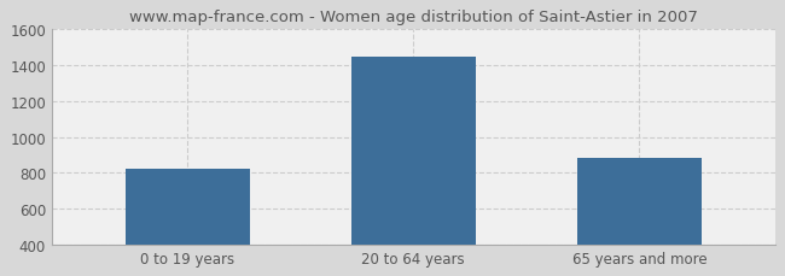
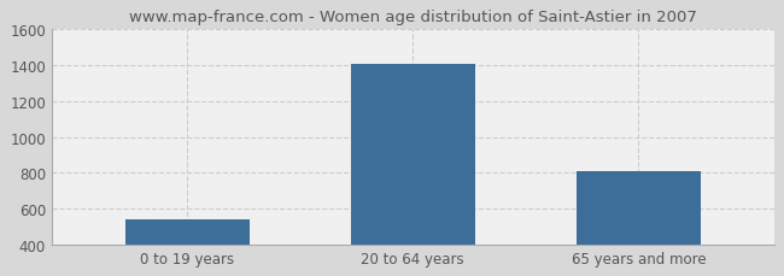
0 to 19 years: 820 -> 540
20 to 64 years: 1450 -> 1410
65 years and more: 880 -> 810
